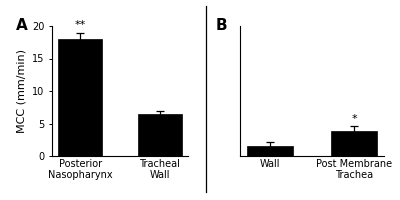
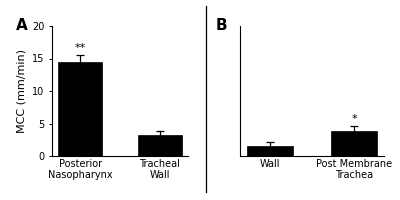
Posterior Nasopharynx: 18.0 -> 14.5
Tracheal Wall: 6.4 -> 3.3
